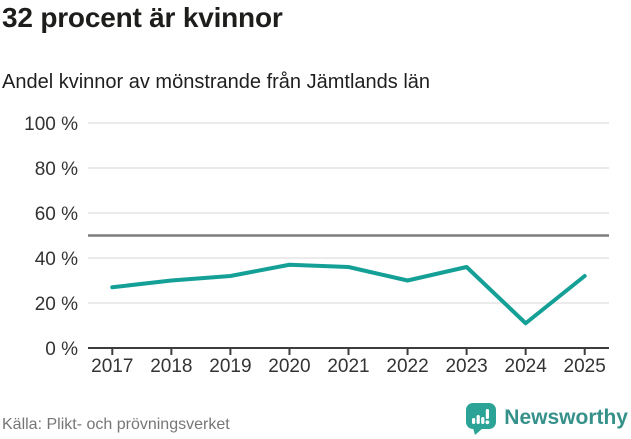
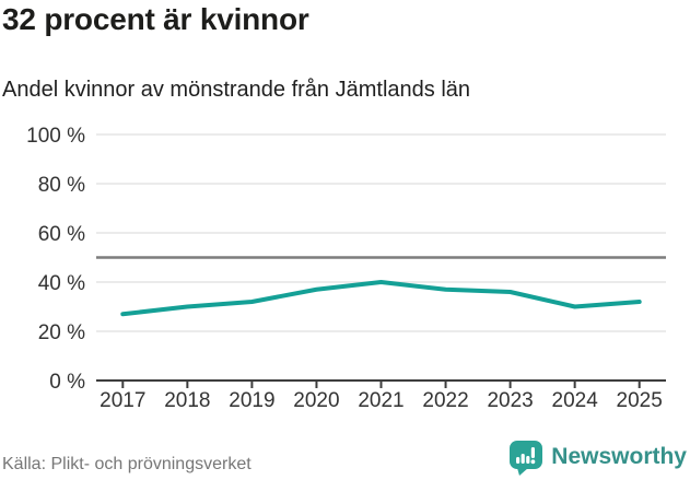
2021: 36% -> 40%
2022: 30% -> 37%
2024: 11% -> 30%
